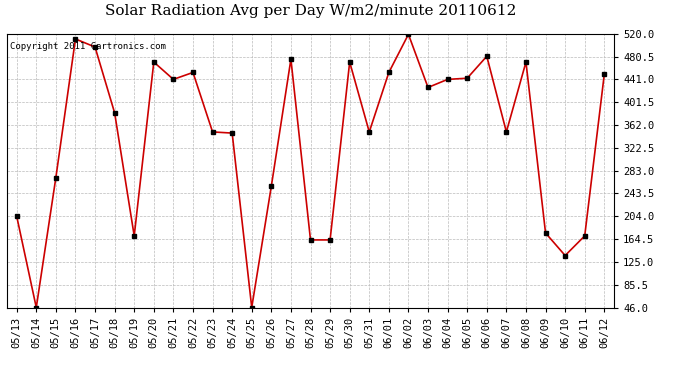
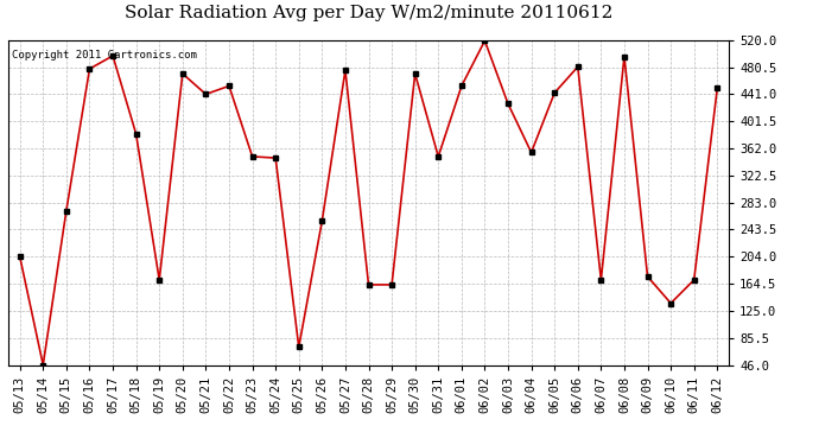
05/16: 511 -> 478
05/25: 46 -> 72
06/04: 441 -> 356
06/07: 350 -> 170
06/08: 471 -> 496
